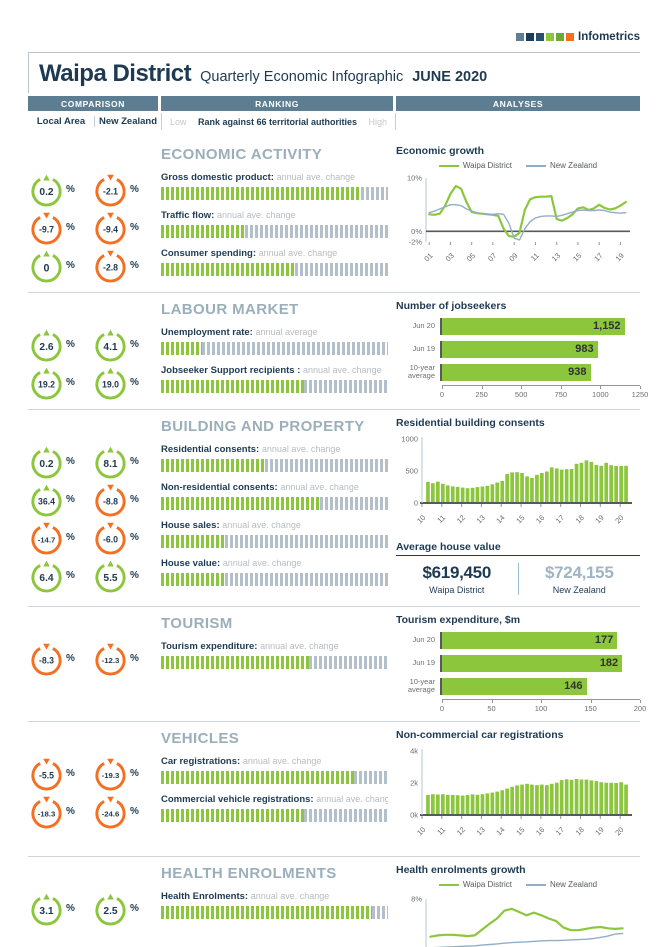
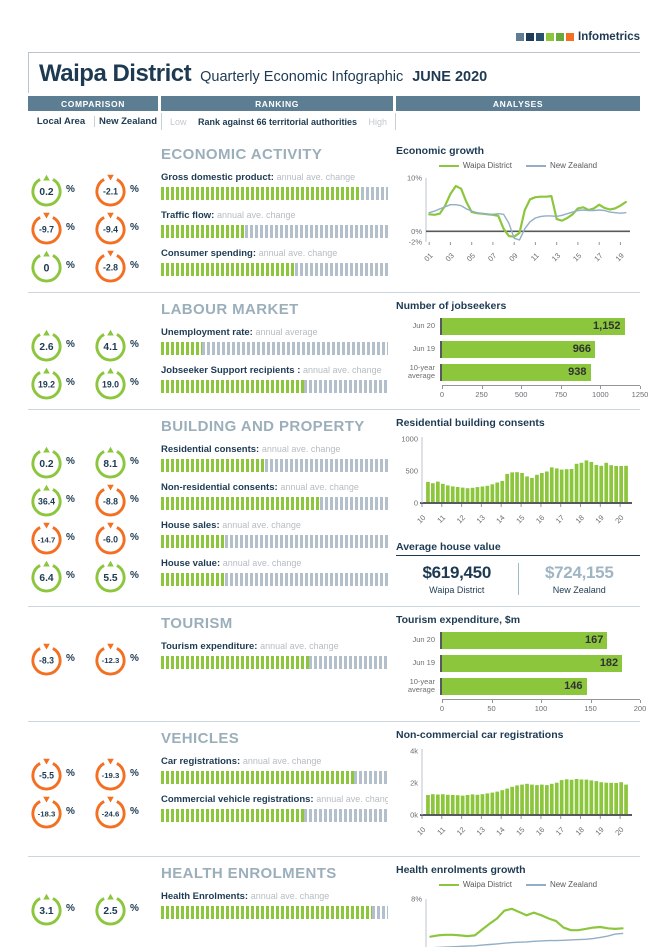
Number of jobseekers/Jun 19: 983 -> 966
Tourism expenditure, $m/Jun 20: 177 -> 167
